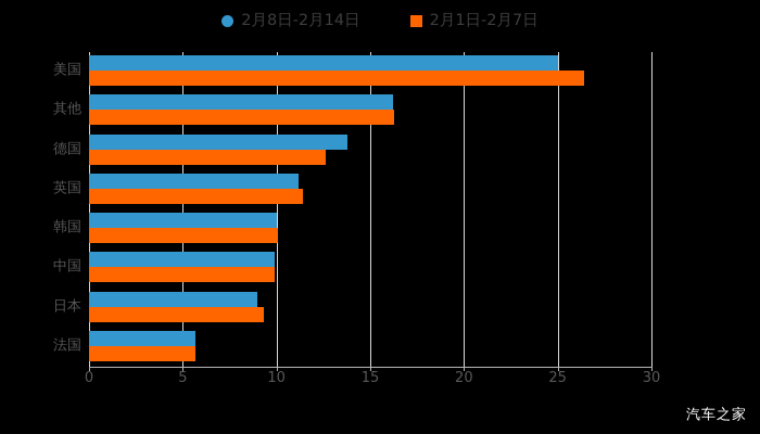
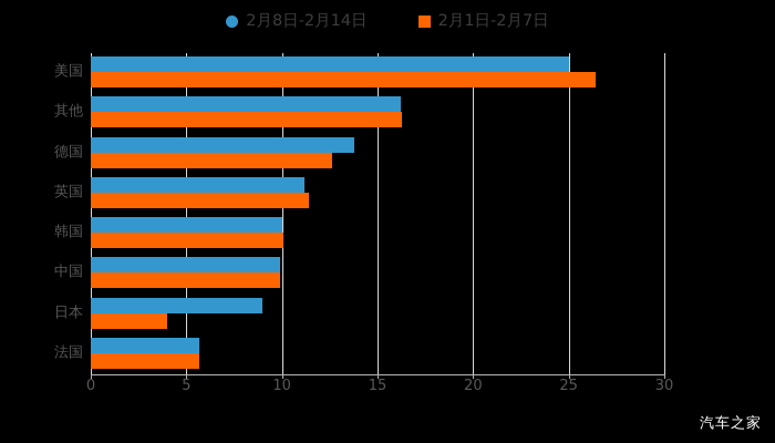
2月1日-2月7日/日本: 9.3 -> 4.0
